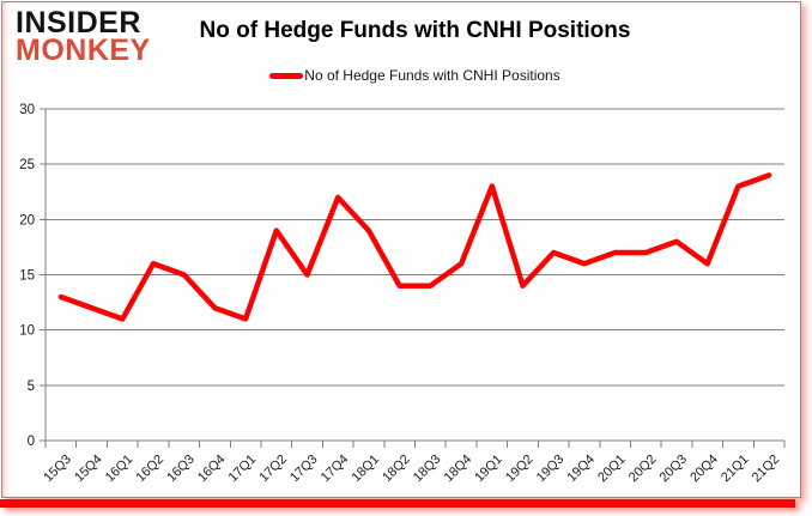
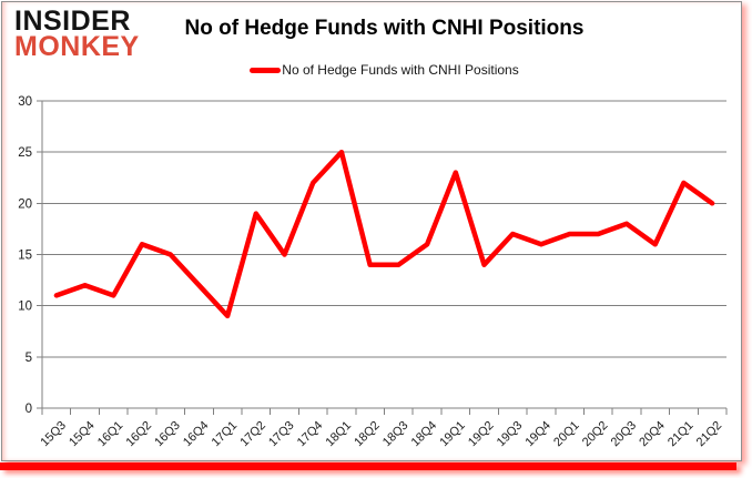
15Q3: 13 -> 11
17Q1: 11 -> 9
18Q1: 19 -> 25
21Q1: 23 -> 22
21Q2: 24 -> 20
